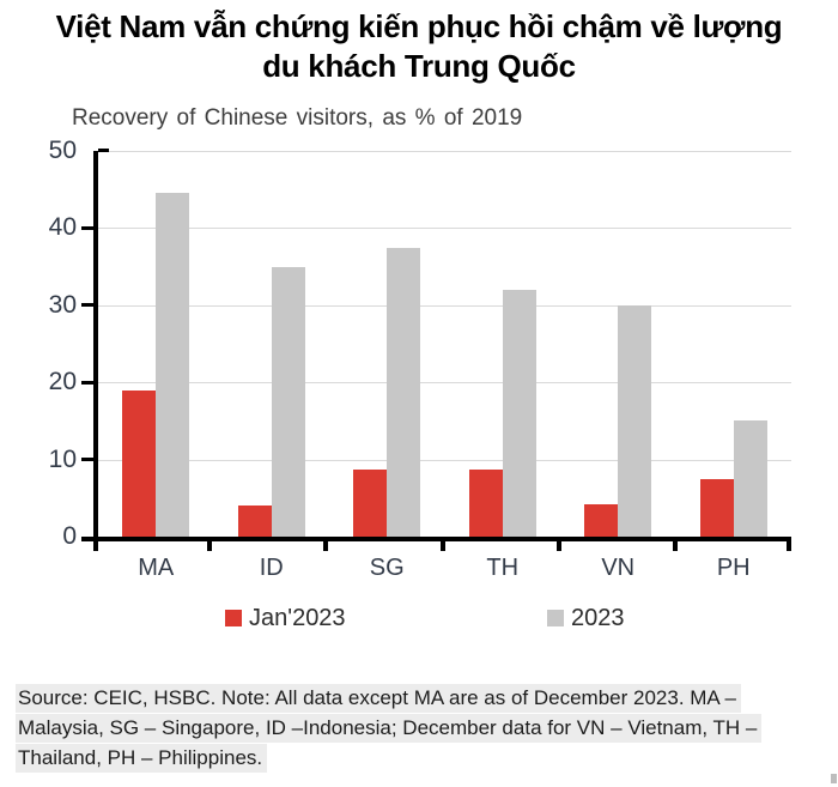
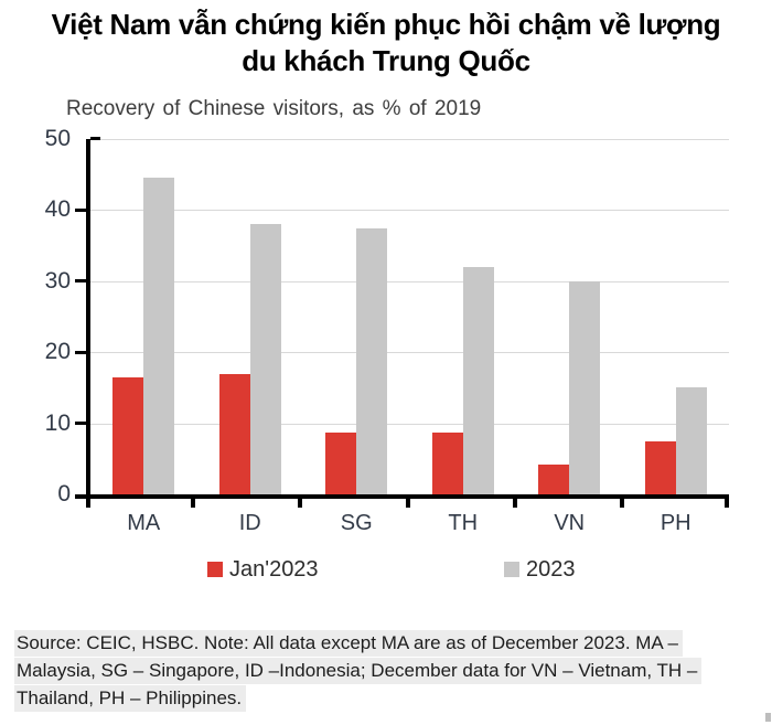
Jan'2023/MA: 19 -> 16
Jan'2023/ID: 4 -> 17
2023/ID: 35 -> 38
